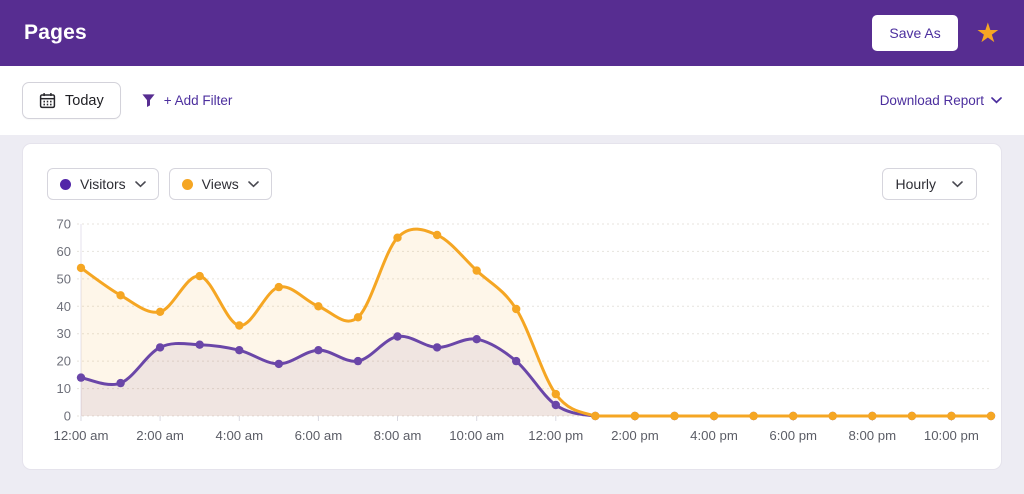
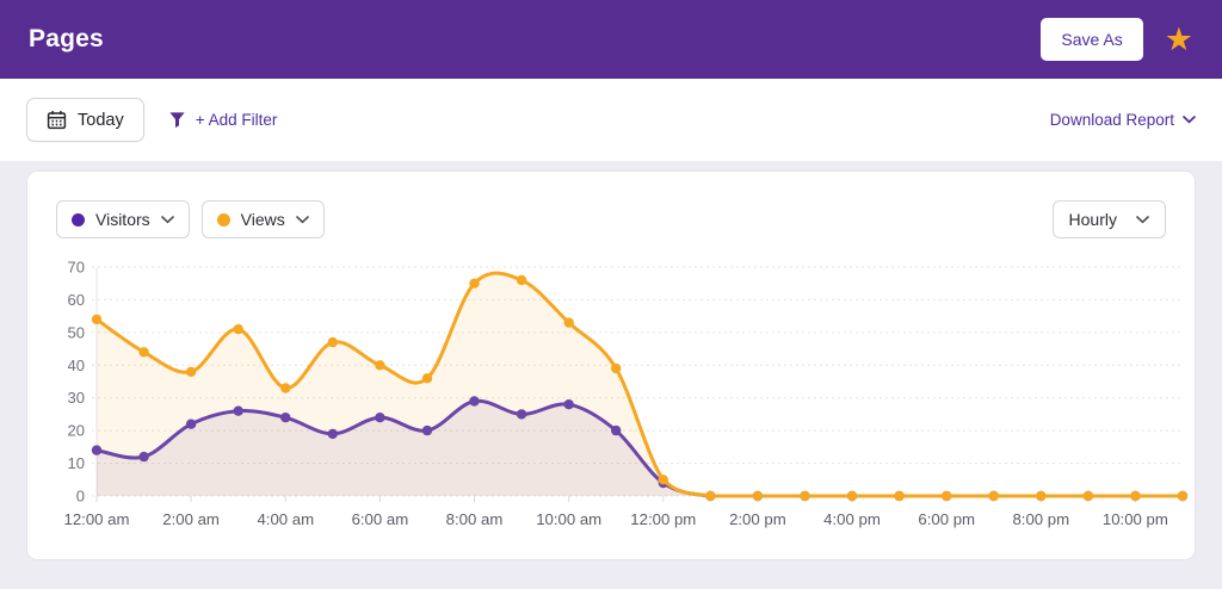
Visitors/2:00 am: 25 -> 22
Views/12:00 pm: 8 -> 5
